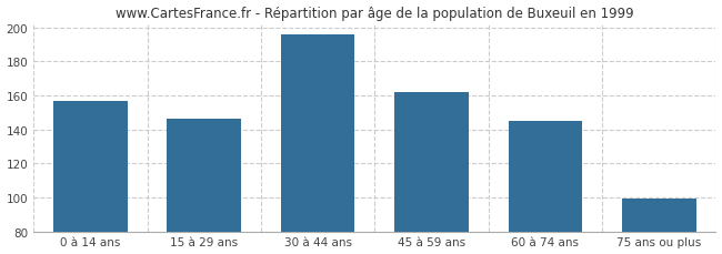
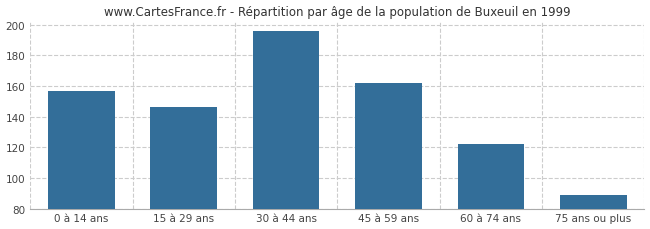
60 à 74 ans: 145 -> 122
75 ans ou plus: 99 -> 89
